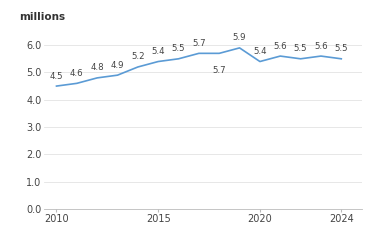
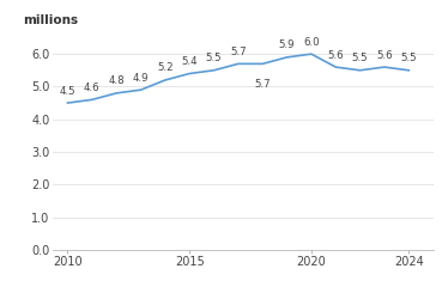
2020: 5.4 -> 6.0
